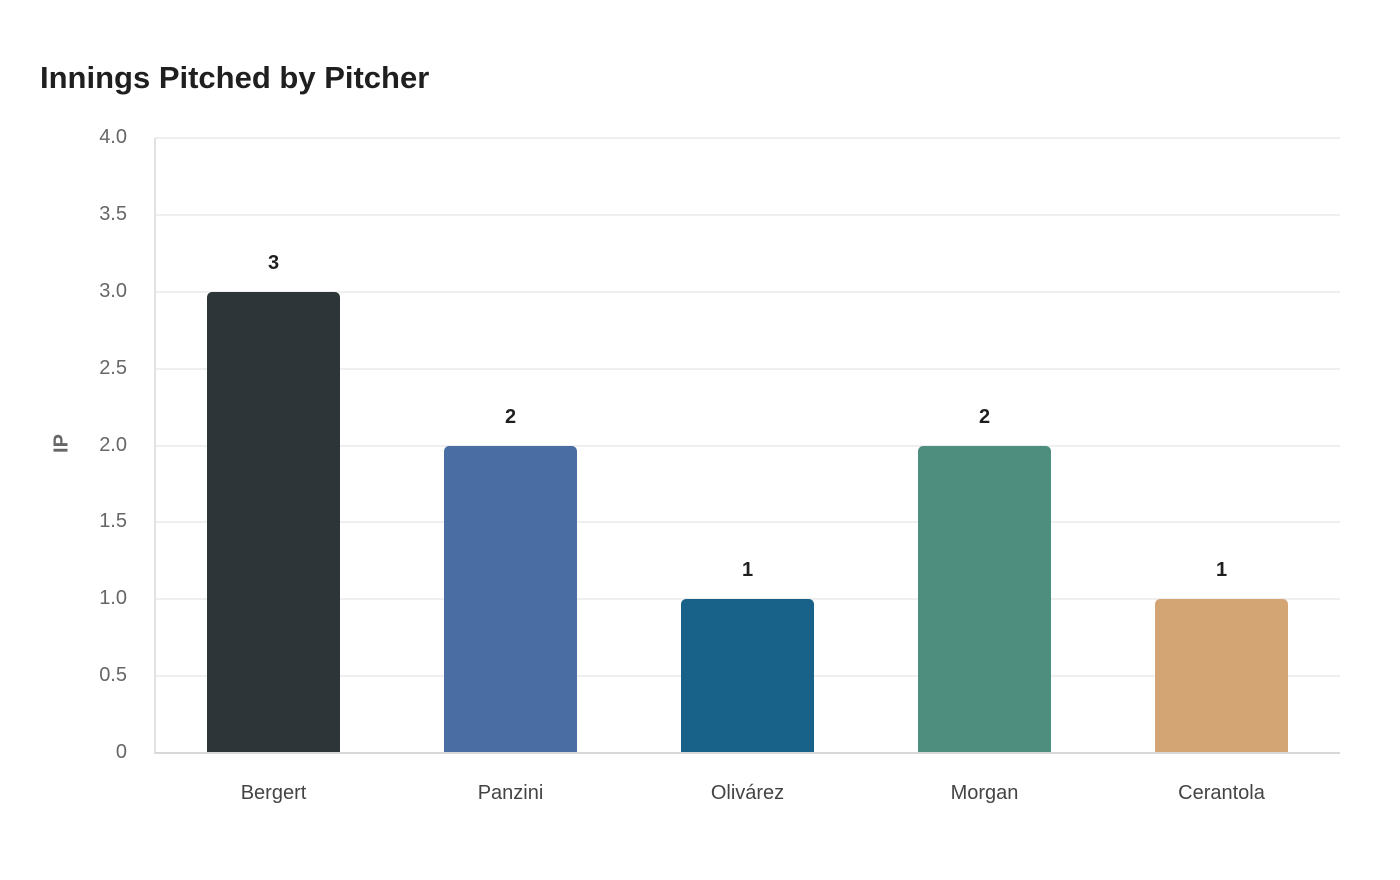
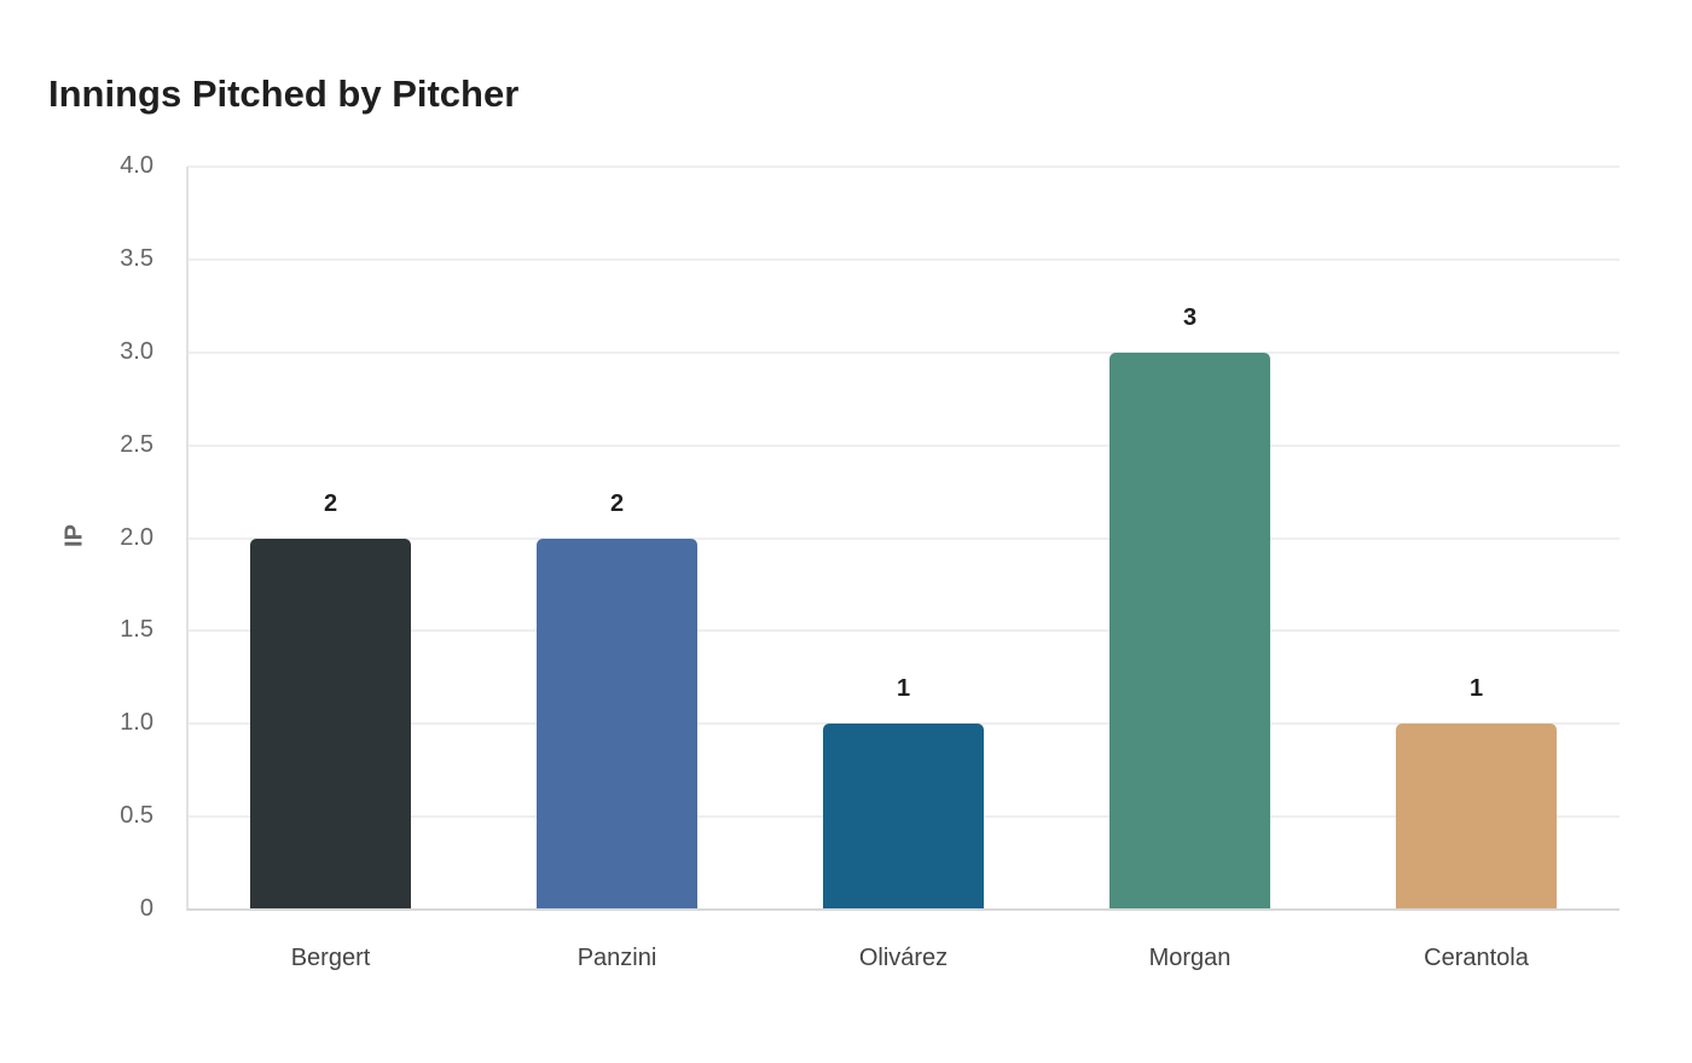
Bergert: 3 -> 2
Morgan: 2 -> 3
